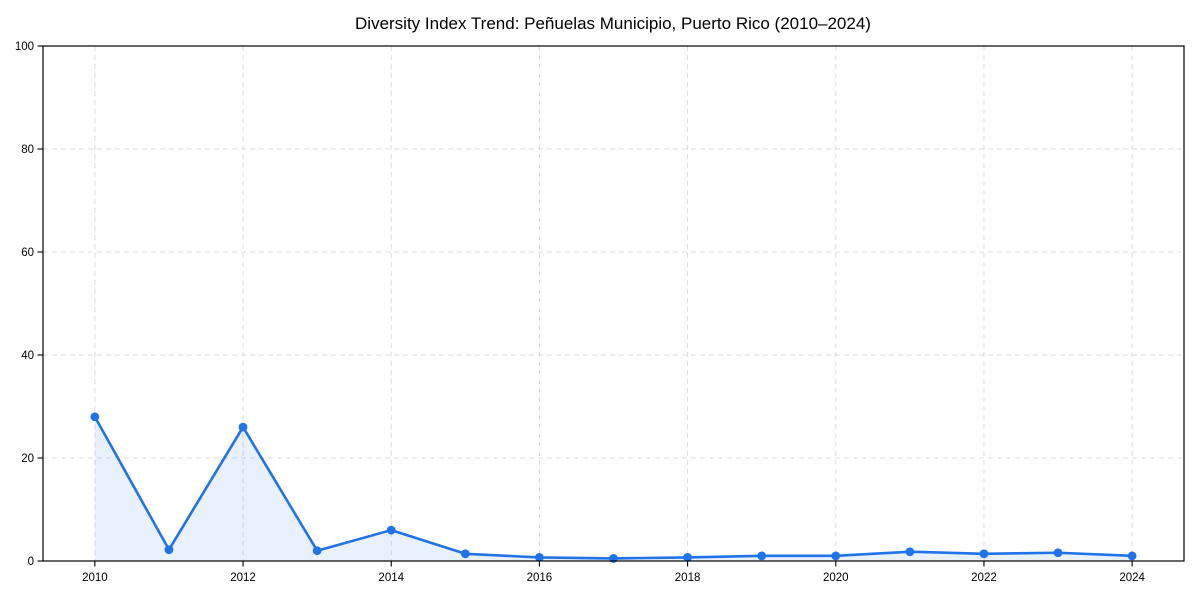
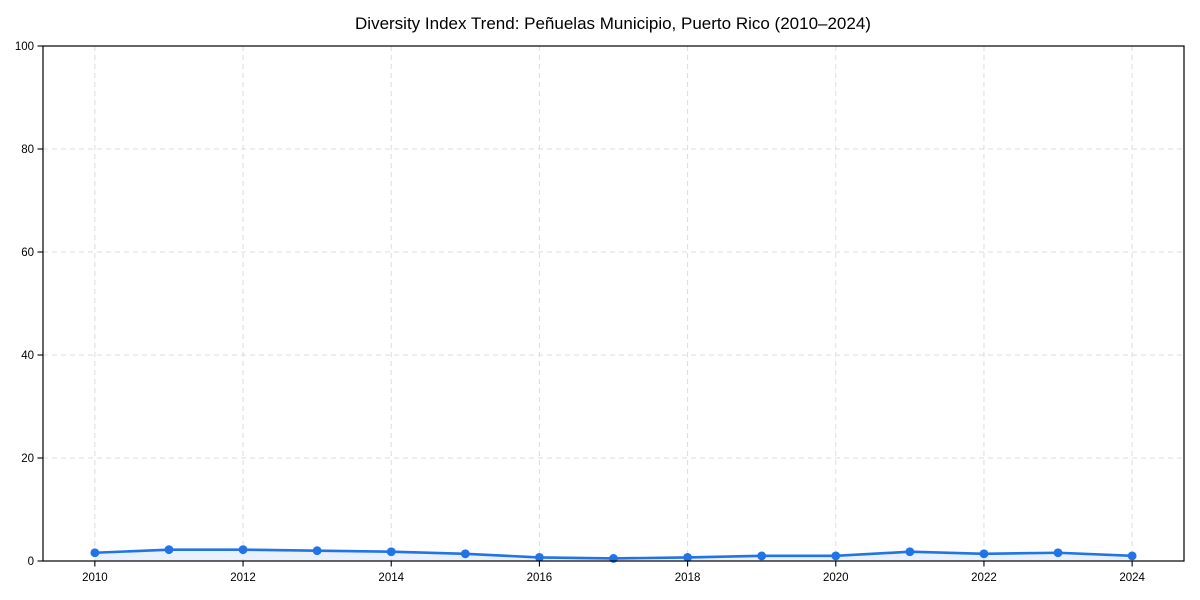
2010: 28 -> 2
2012: 26 -> 2
2014: 6 -> 2
